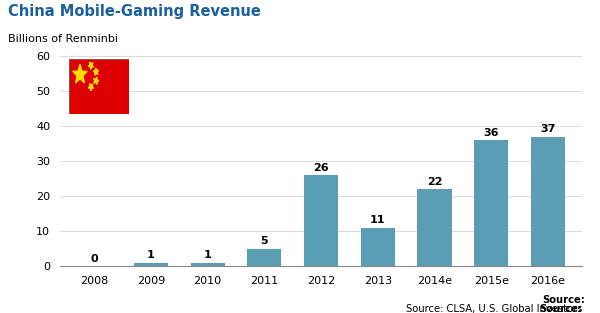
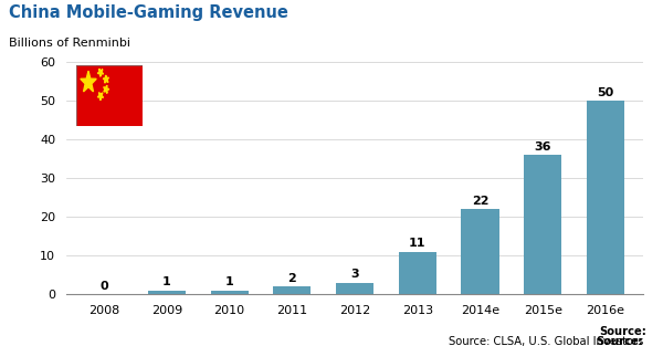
2011: 5 -> 2
2012: 26 -> 3
2016e: 37 -> 50
